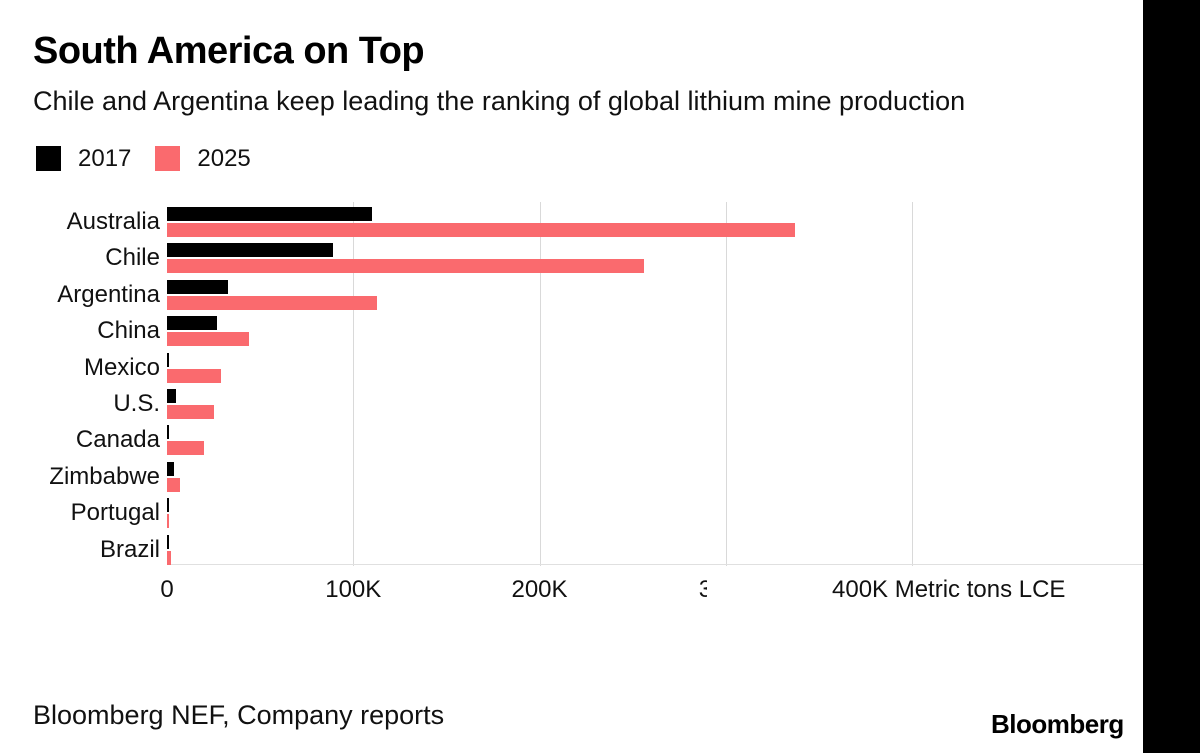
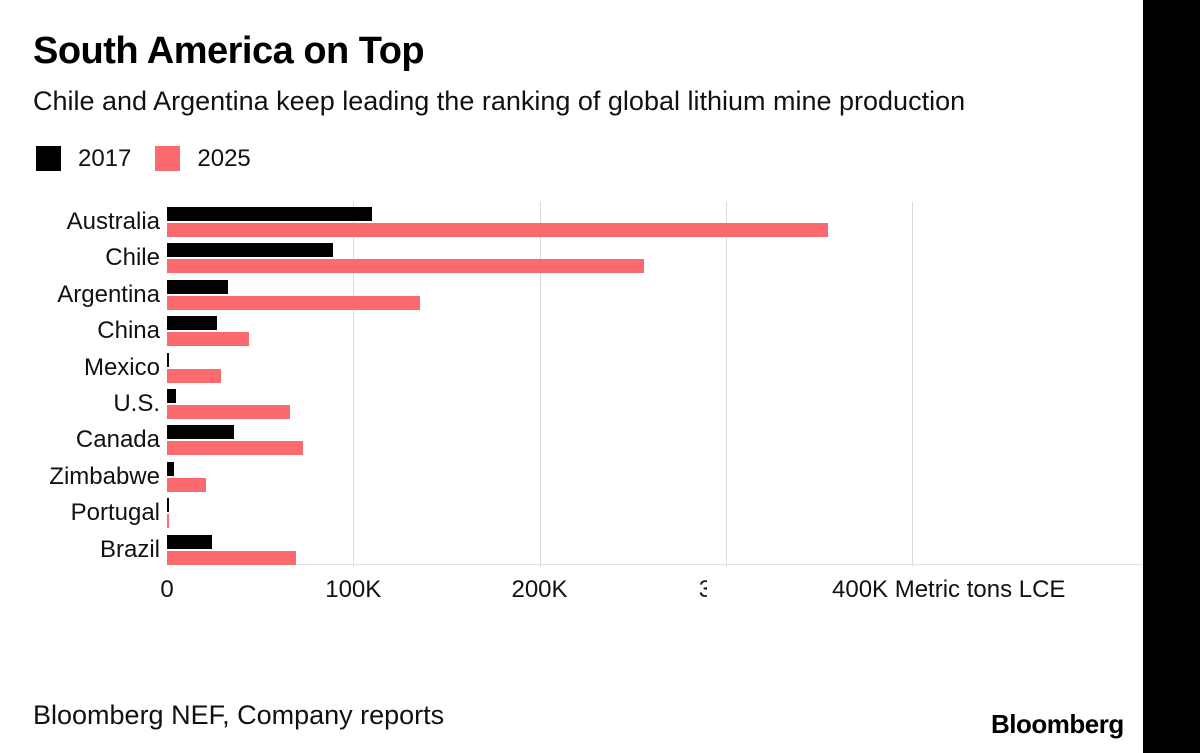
2025/Australia: 337K -> 355K
2025/Argentina: 113K -> 136K
2025/U.S.: 25K -> 66K
2017/Canada: 1K -> 36K
2025/Canada: 20K -> 73K
2025/Zimbabwe: 7K -> 21K
2017/Brazil: 1K -> 24K
2025/Brazil: 2K -> 69K
